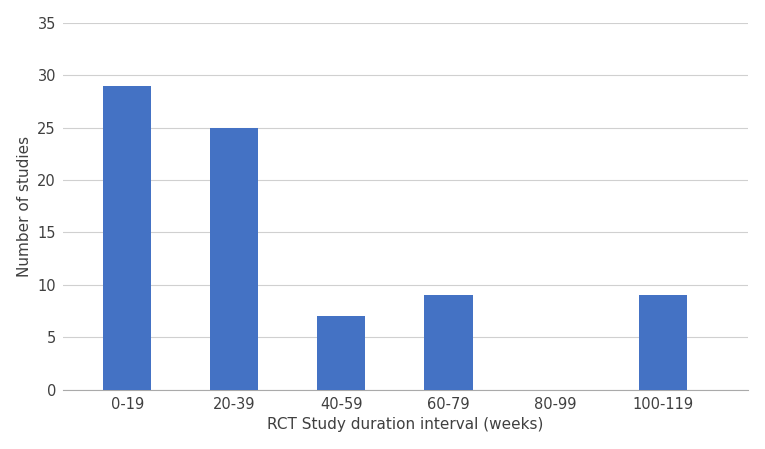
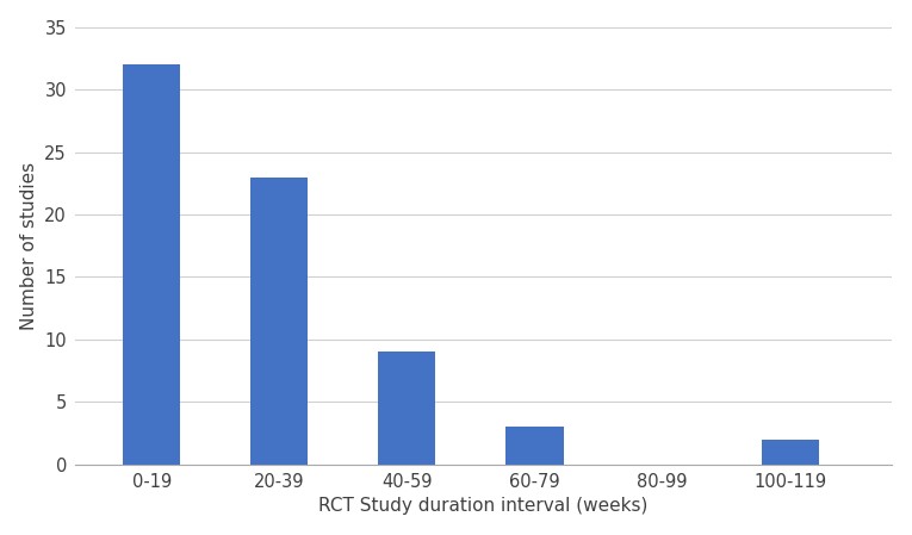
0-19: 29 -> 32
20-39: 25 -> 23
40-59: 7 -> 9
60-79: 9 -> 3
100-119: 9 -> 2
